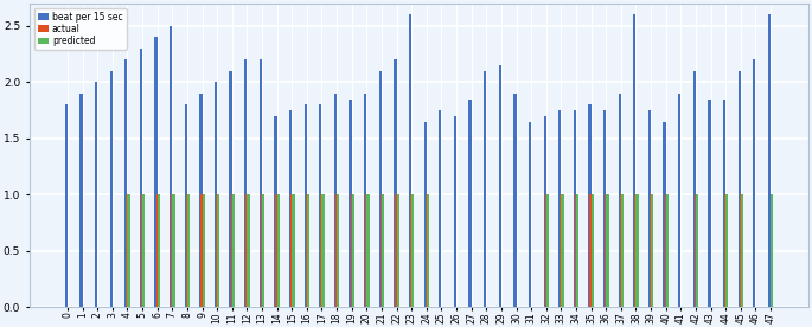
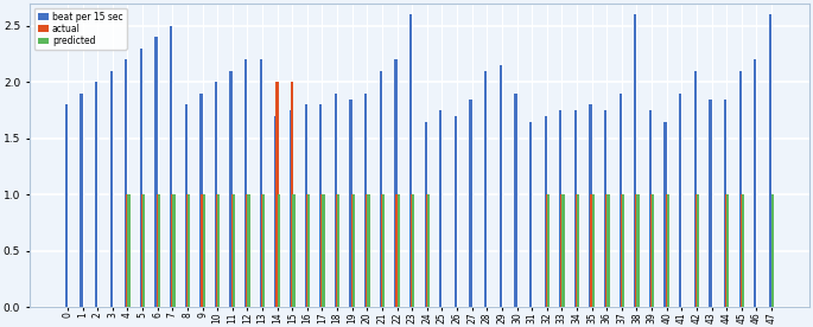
actual/14: 1 -> 2
actual/15: 1 -> 2
